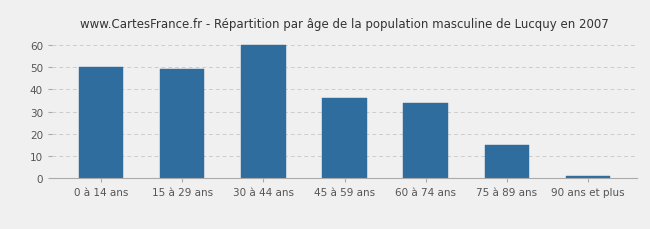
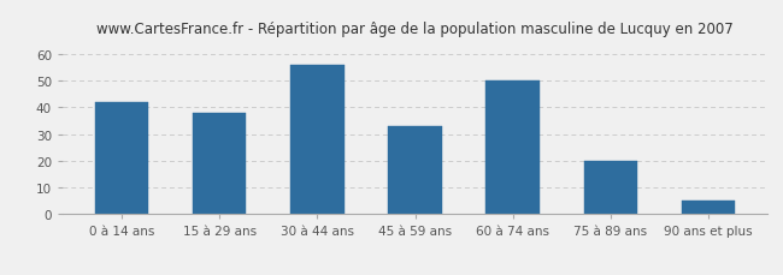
0 à 14 ans: 50 -> 42
15 à 29 ans: 49 -> 38
30 à 44 ans: 60 -> 56
45 à 59 ans: 36 -> 33
60 à 74 ans: 34 -> 50
75 à 89 ans: 15 -> 20
90 ans et plus: 1 -> 5
